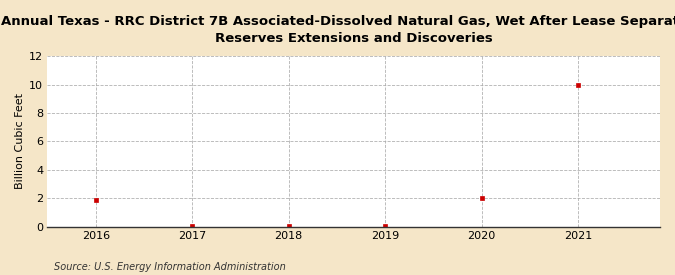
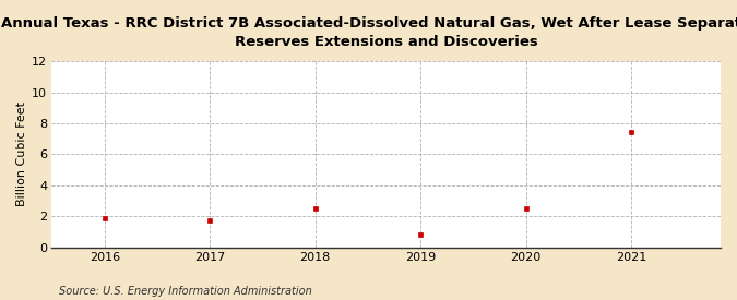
2017: 0.0 -> 1.7
2018: 0.0 -> 2.5
2019: 0.0 -> 0.8
2020: 2.0 -> 2.5
2021: 10.0 -> 7.4
